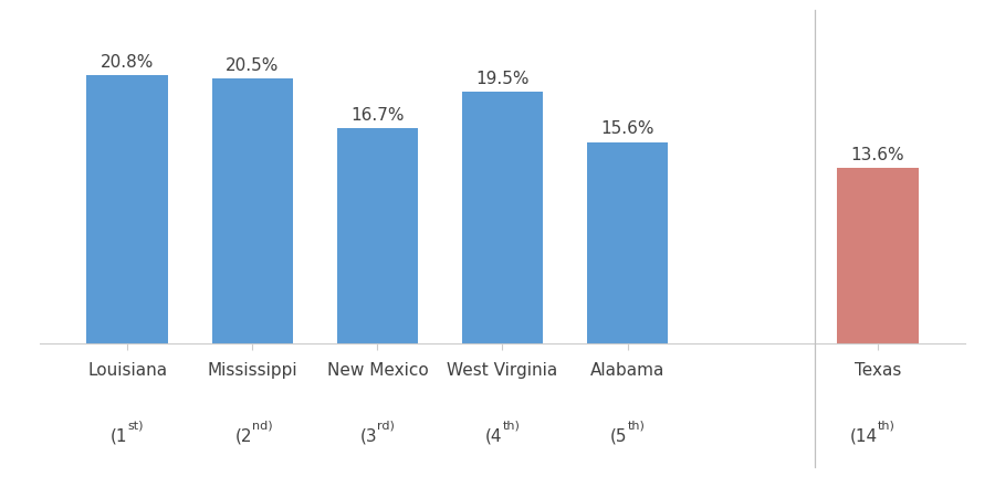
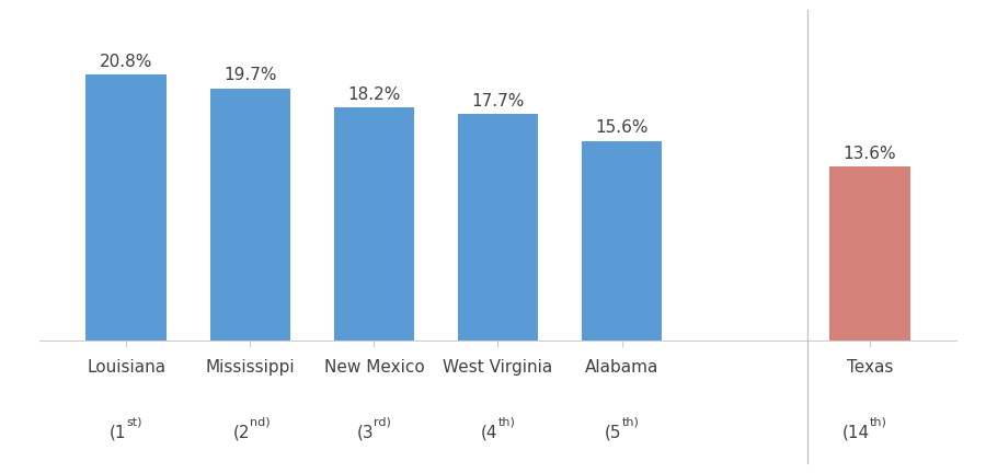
Mississippi: 20.5% -> 19.7%
New Mexico: 16.7% -> 18.2%
West Virginia: 19.5% -> 17.7%
